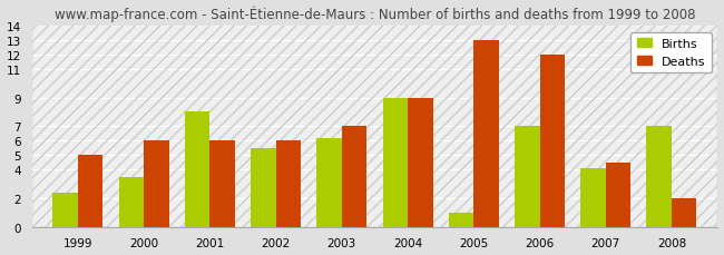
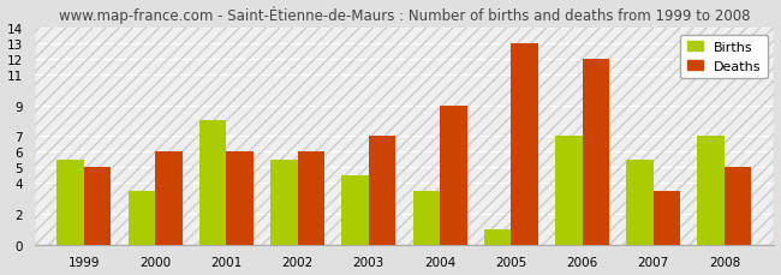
Births/1999: 2.4 -> 5.5
Births/2003: 6.2 -> 4.5
Births/2004: 9.0 -> 3.5
Births/2007: 4.1 -> 5.5
Deaths/2007: 4.5 -> 3.5
Deaths/2008: 2.0 -> 5.0
